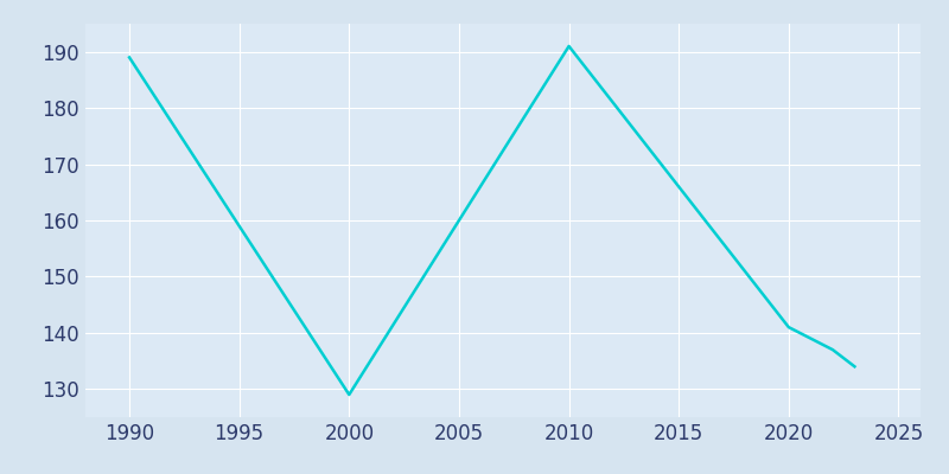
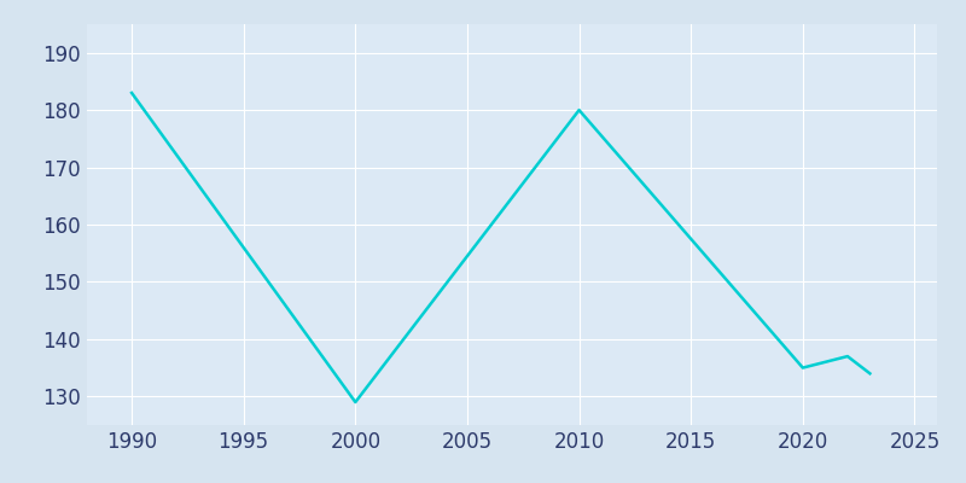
1990: 189 -> 183
2010: 191 -> 180
2020: 141 -> 135
